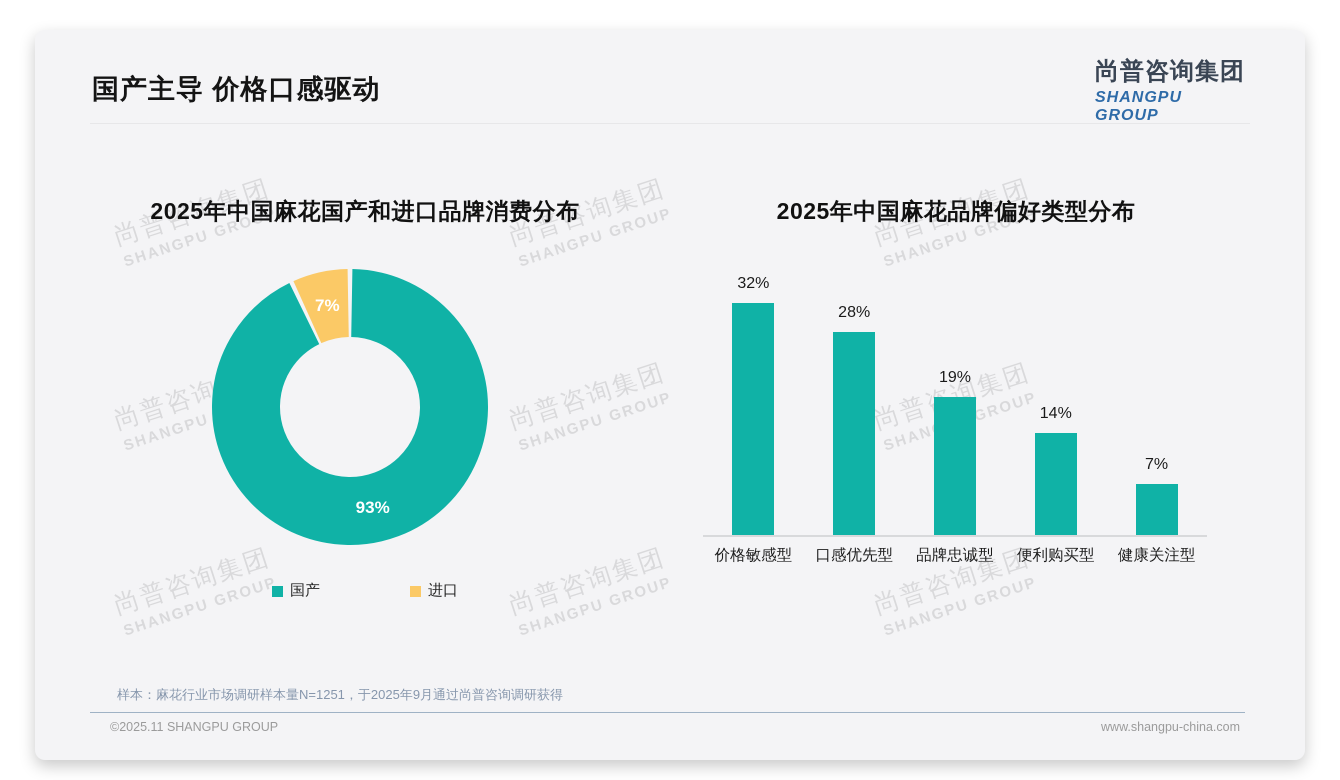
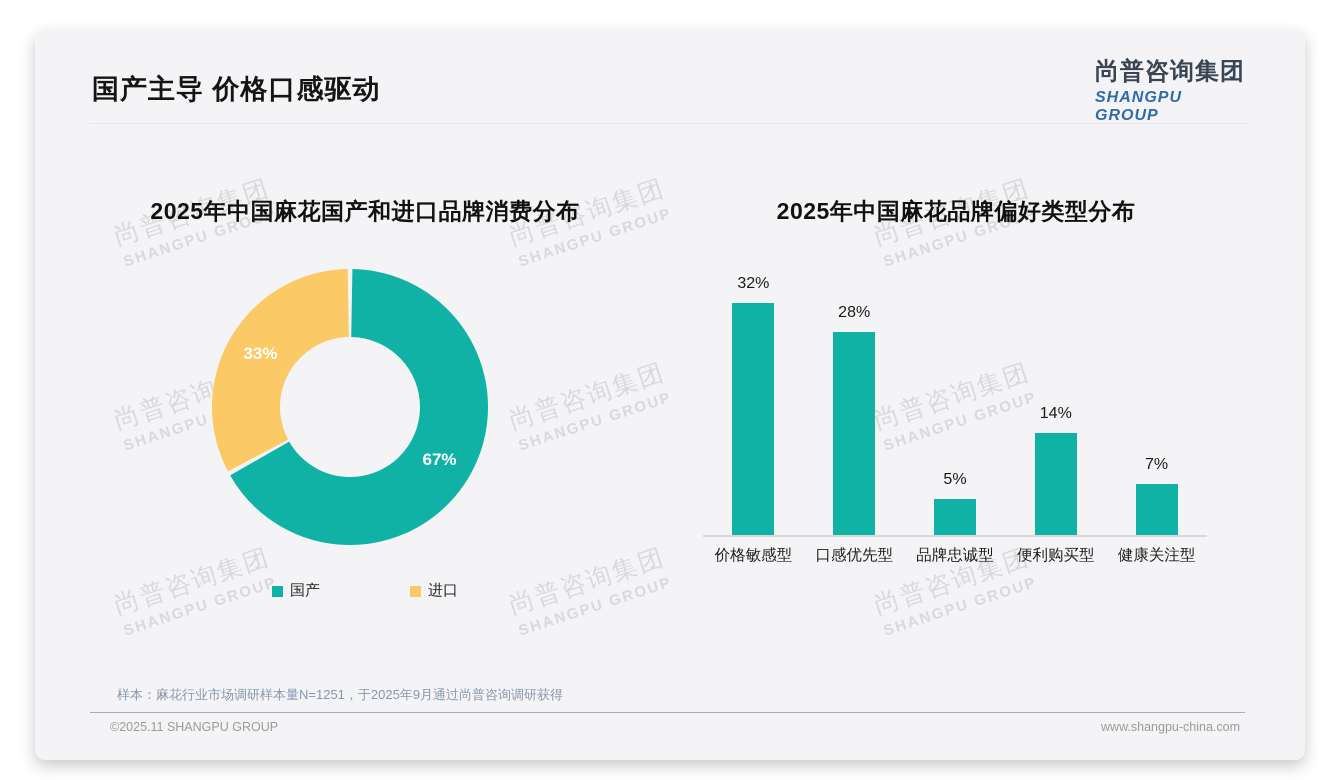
2025年中国麻花国产和进口品牌消费分布/国产: 93% -> 67%
2025年中国麻花国产和进口品牌消费分布/进口: 7% -> 33%
2025年中国麻花品牌偏好类型分布/品牌忠诚型: 19% -> 5%
